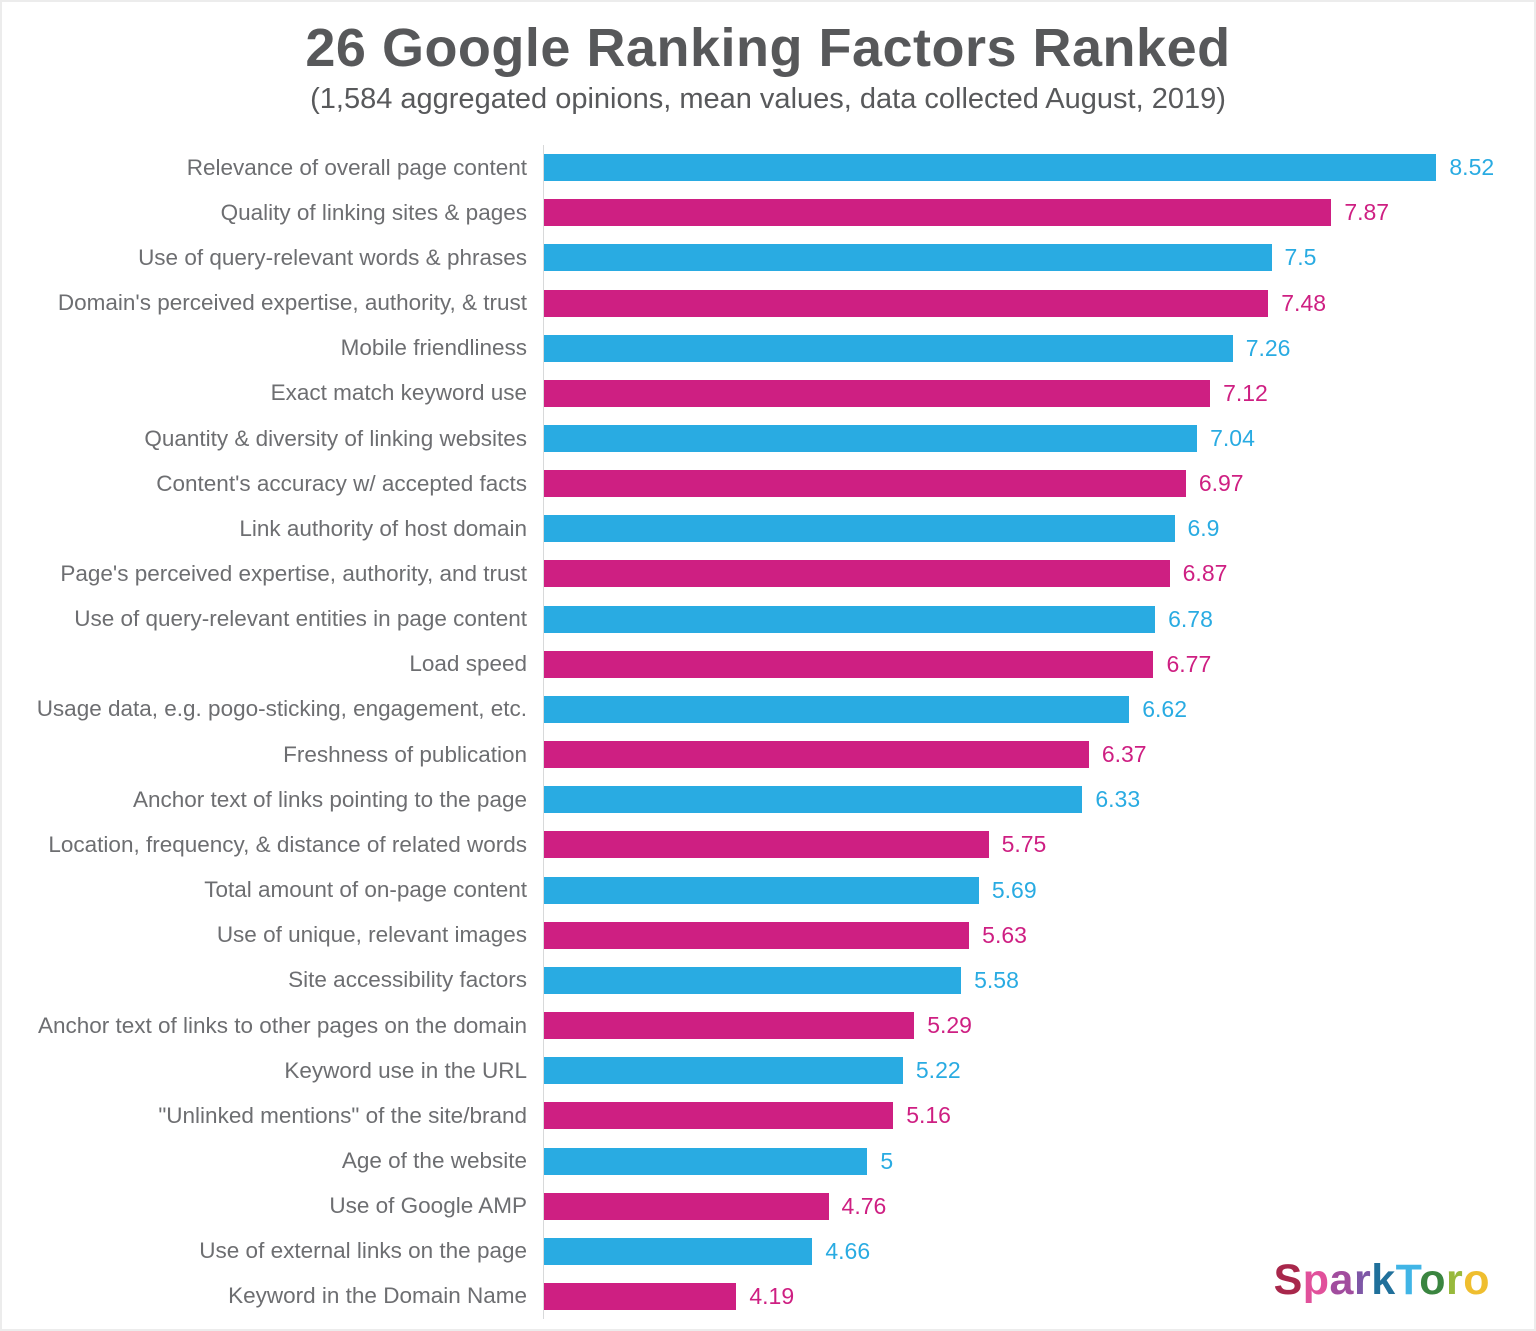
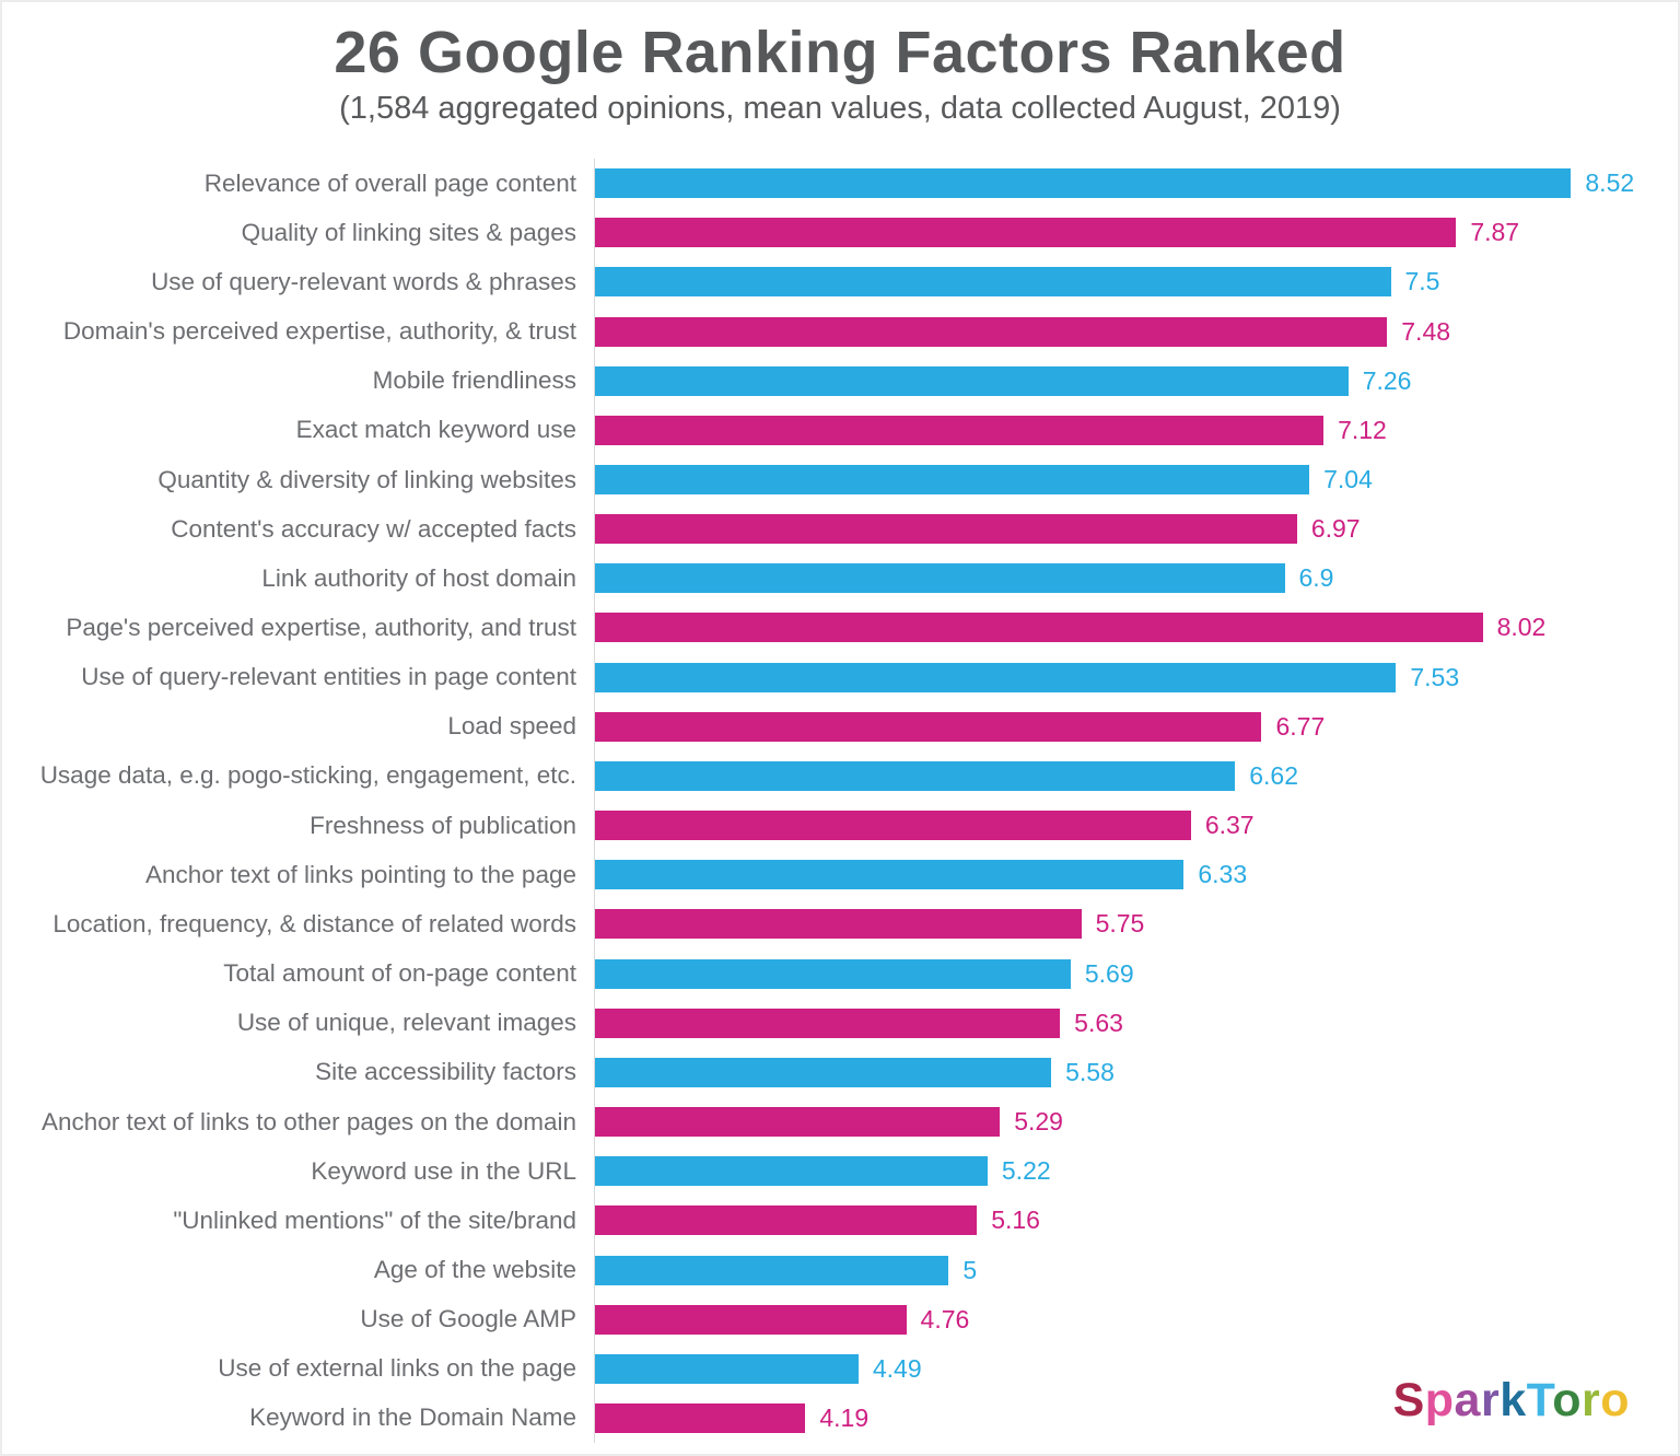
Page's perceived expertise, authority, and trust: 6.87 -> 8.02
Use of query-relevant entities in page content: 6.78 -> 7.53
Use of external links on the page: 4.66 -> 4.49
